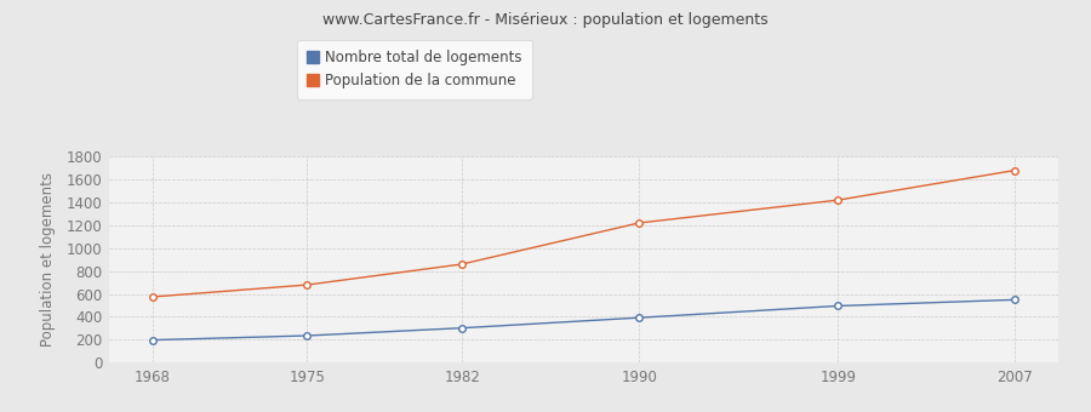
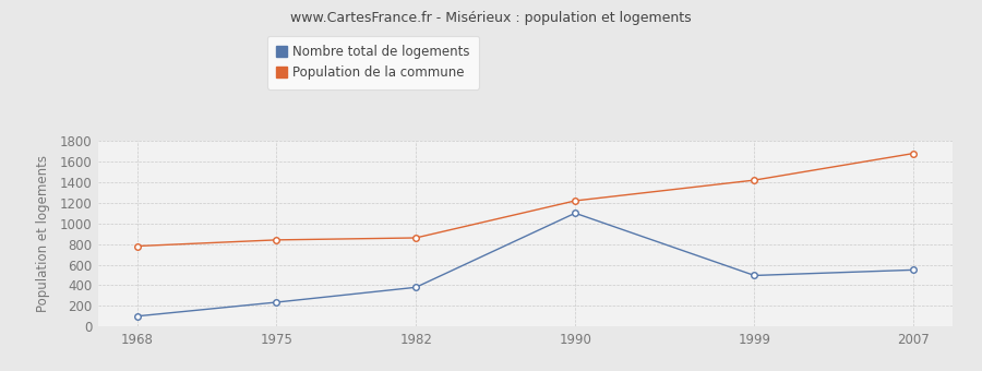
Nombre total de logements/1968: 200 -> 100
Population de la commune/1968: 570 -> 780
Population de la commune/1975: 680 -> 840
Nombre total de logements/1982: 300 -> 380
Nombre total de logements/1990: 390 -> 1100
